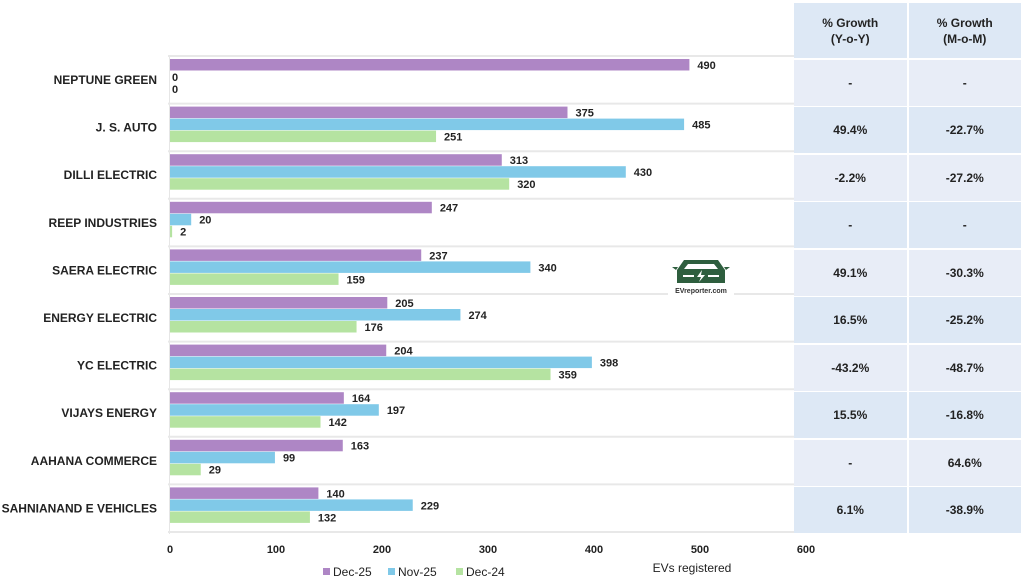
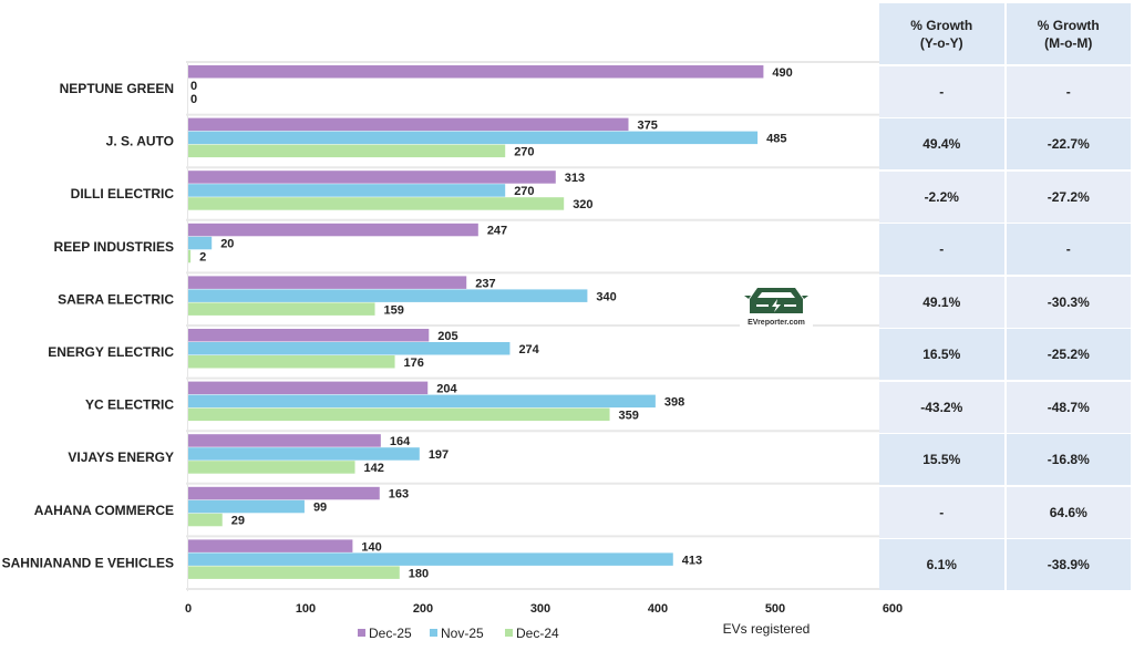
Dec-24/J. S. AUTO: 251 -> 270
Nov-25/DILLI ELECTRIC: 430 -> 270
Nov-25/SAHNIANAND E VEHICLES: 229 -> 413
Dec-24/SAHNIANAND E VEHICLES: 132 -> 180
